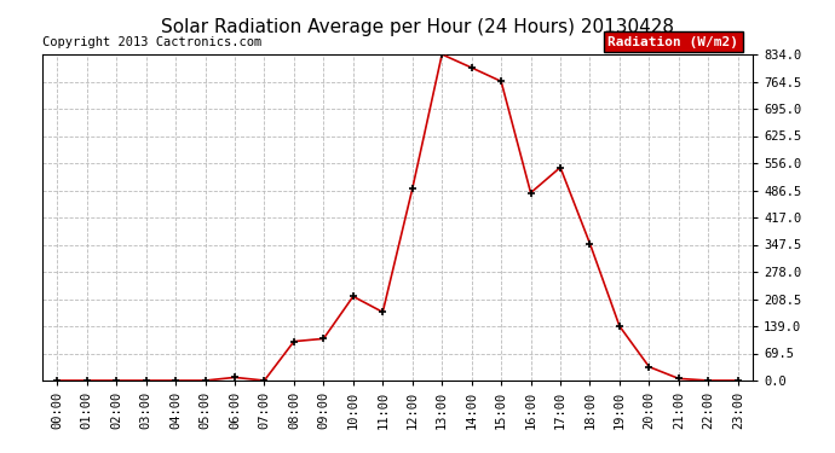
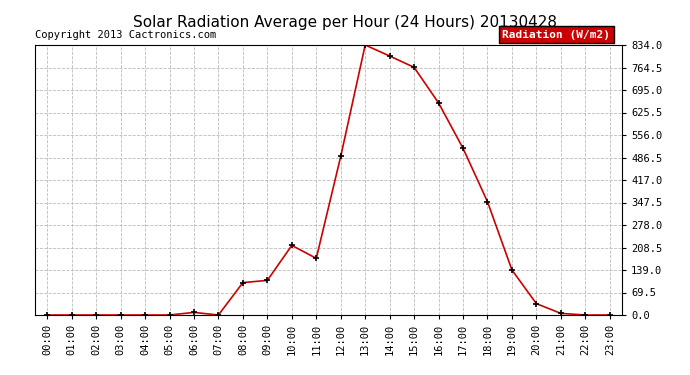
16:00: 480 -> 655
17:00: 545 -> 515
